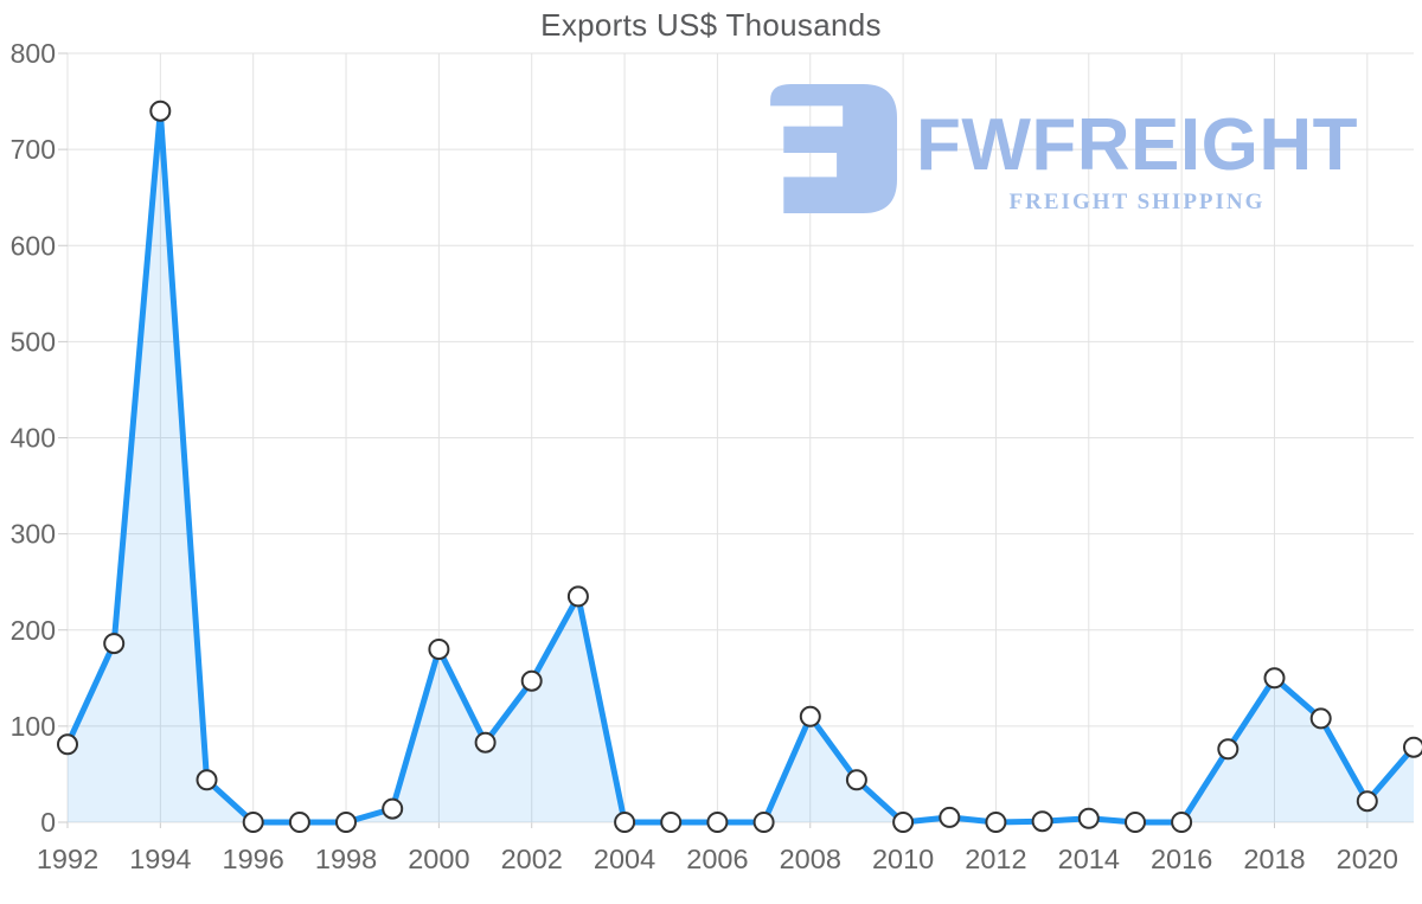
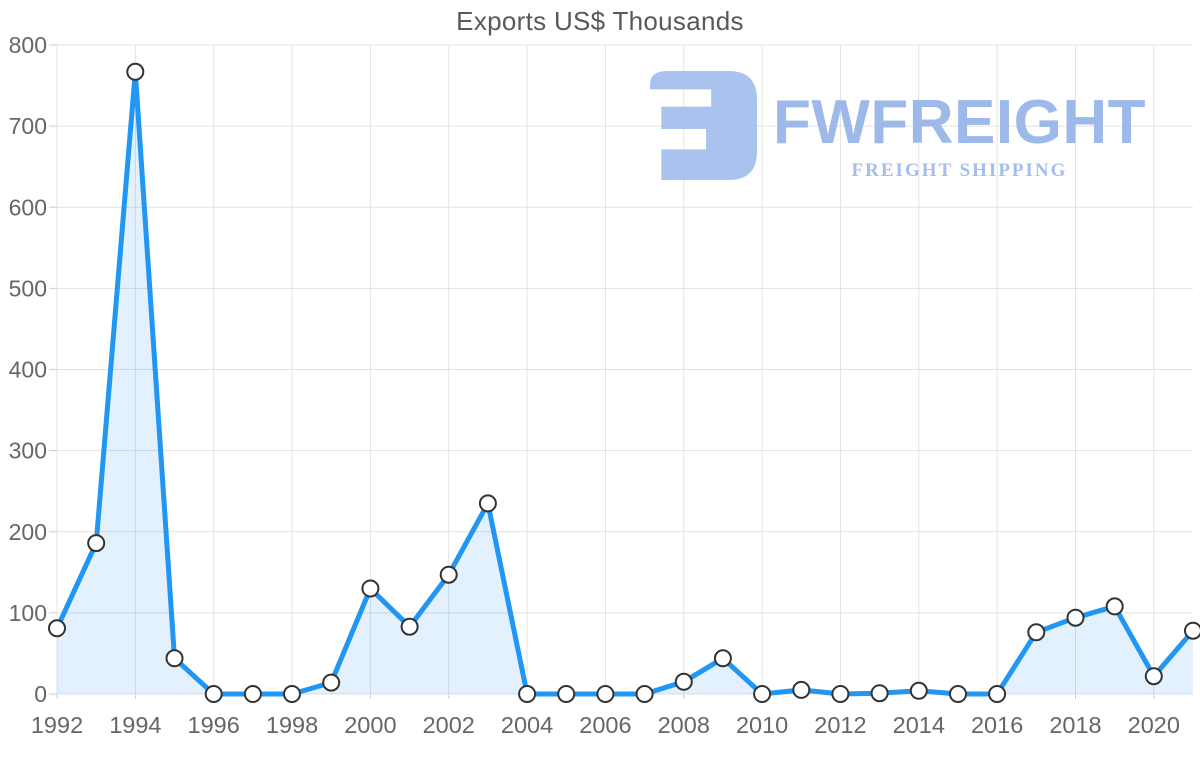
1994: 740 -> 770
2000: 180 -> 130
2008: 110 -> 20
2018: 150 -> 90
